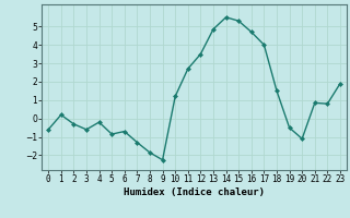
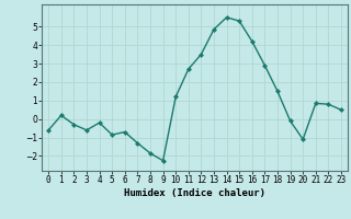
16: 4.7 -> 4.2
17: 4.0 -> 2.9
19: -0.5 -> -0.1
23: 1.9 -> 0.5
